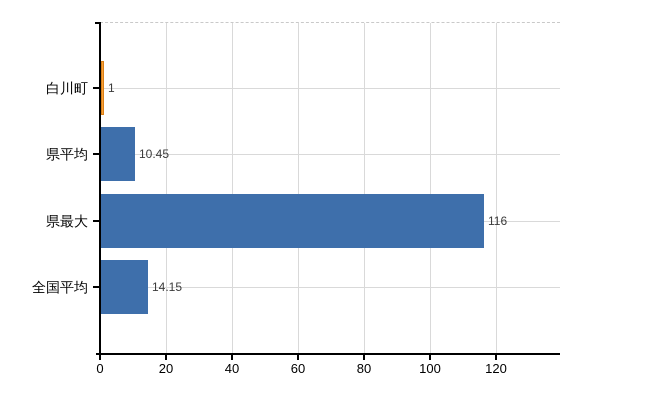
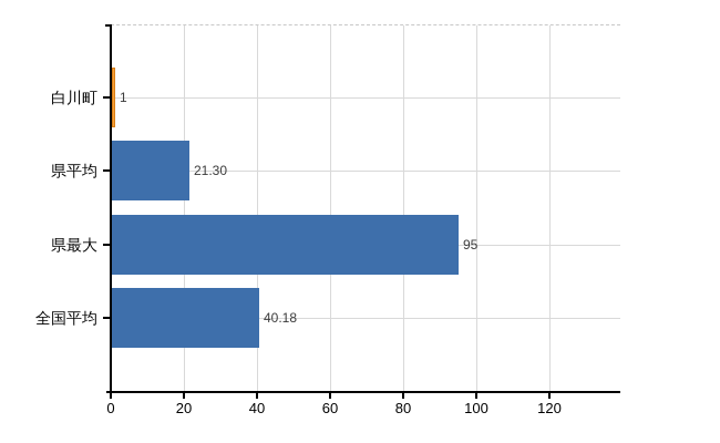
県平均: 10.45 -> 21.30
県最大: 116 -> 95
全国平均: 14.15 -> 40.18
